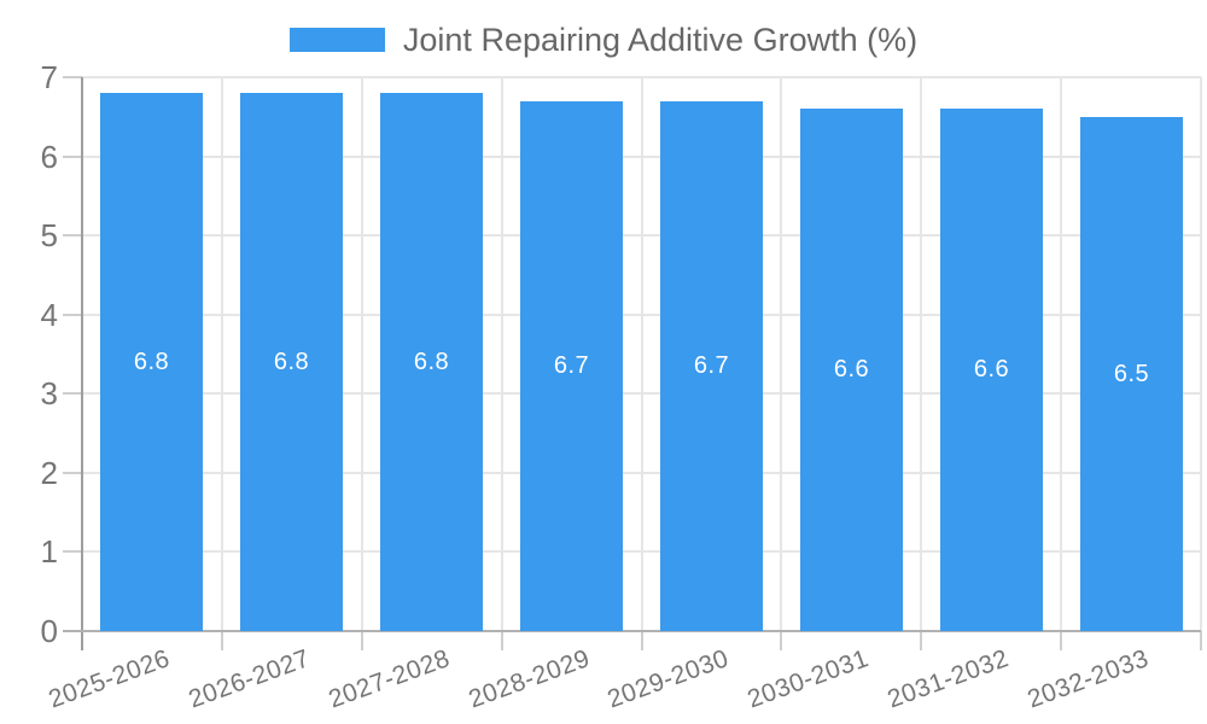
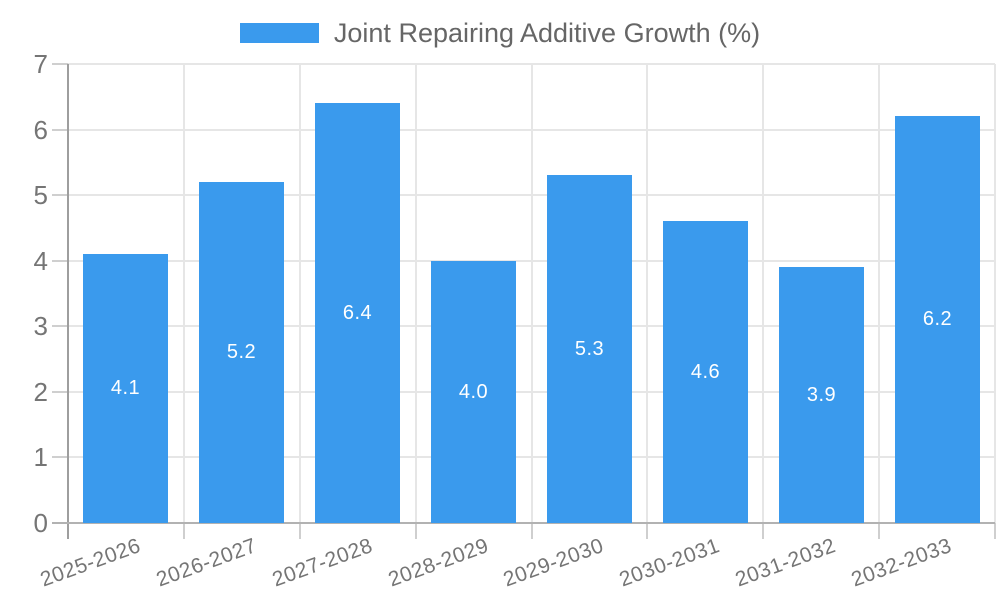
2025-2026: 6.8 -> 4.1
2026-2027: 6.8 -> 5.2
2027-2028: 6.8 -> 6.4
2028-2029: 6.7 -> 4.0
2029-2030: 6.7 -> 5.3
2030-2031: 6.6 -> 4.6
2031-2032: 6.6 -> 3.9
2032-2033: 6.5 -> 6.2
